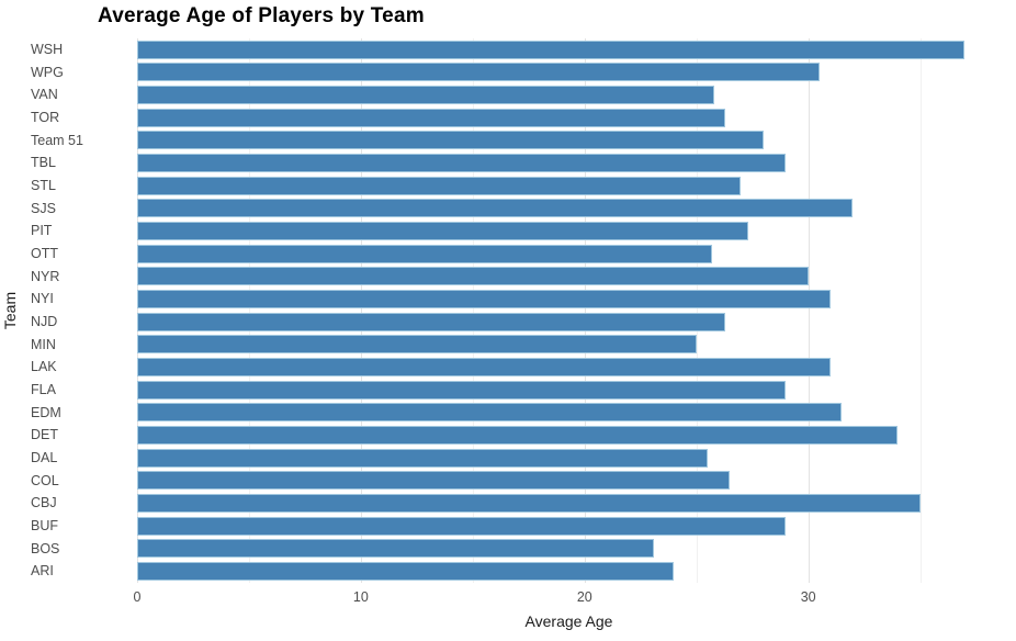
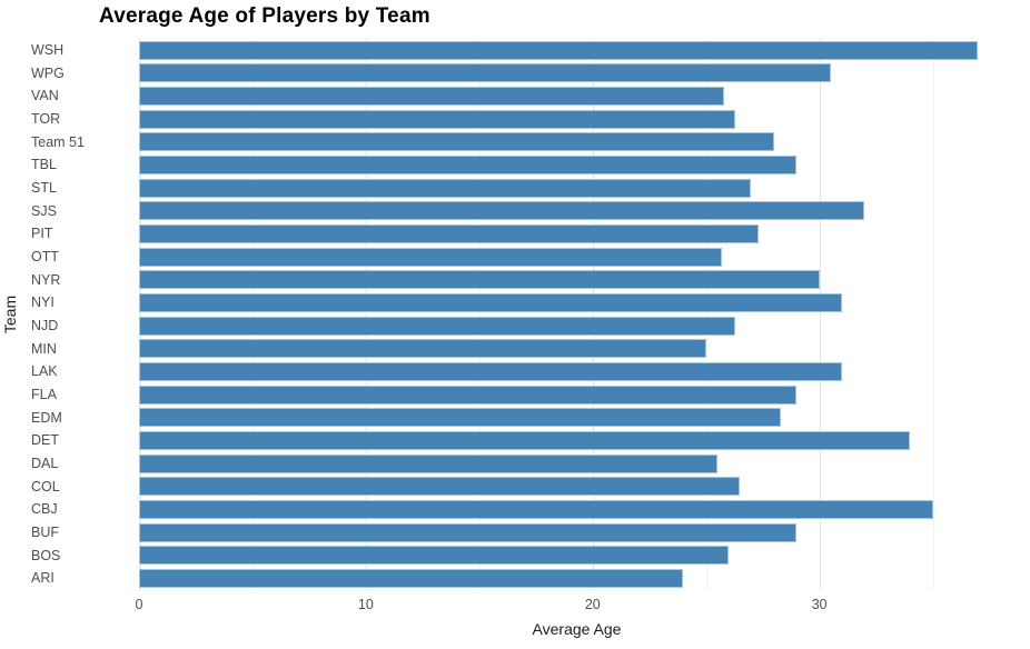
EDM: 31.5 -> 28.3
BOS: 23.1 -> 26.0
